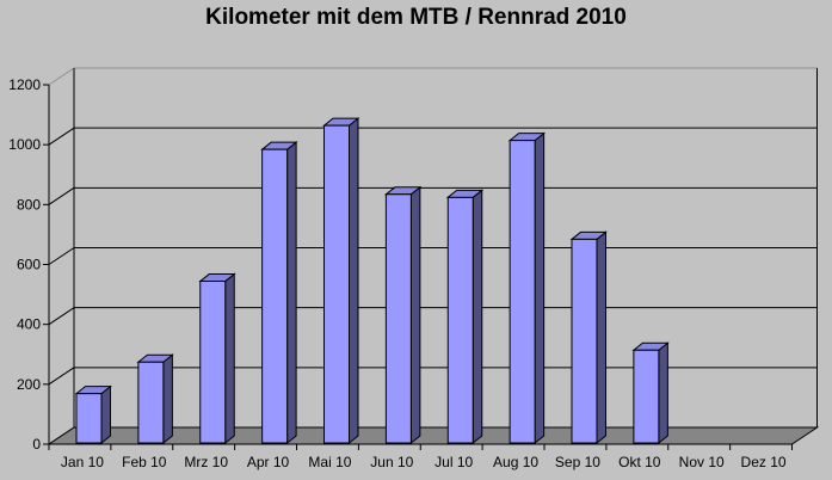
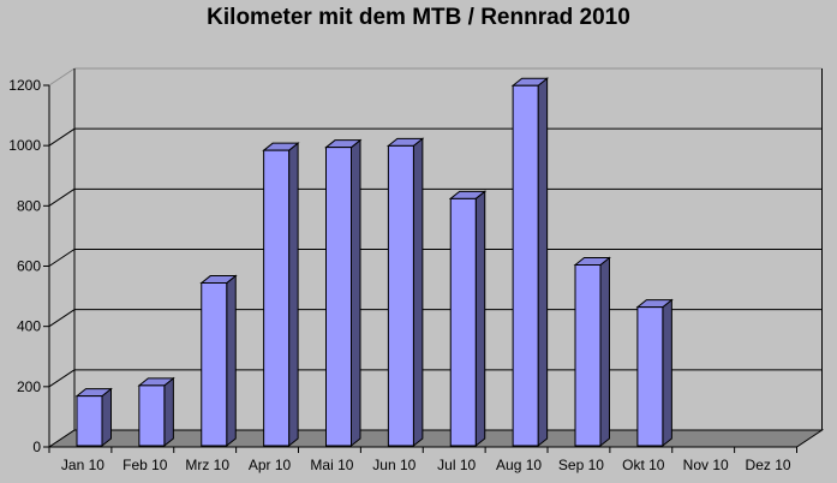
Feb 10: 270 -> 200
Mai 10: 1060 -> 990
Jun 10: 830 -> 1000
Aug 10: 1010 -> 1200
Sep 10: 680 -> 600
Okt 10: 310 -> 460
